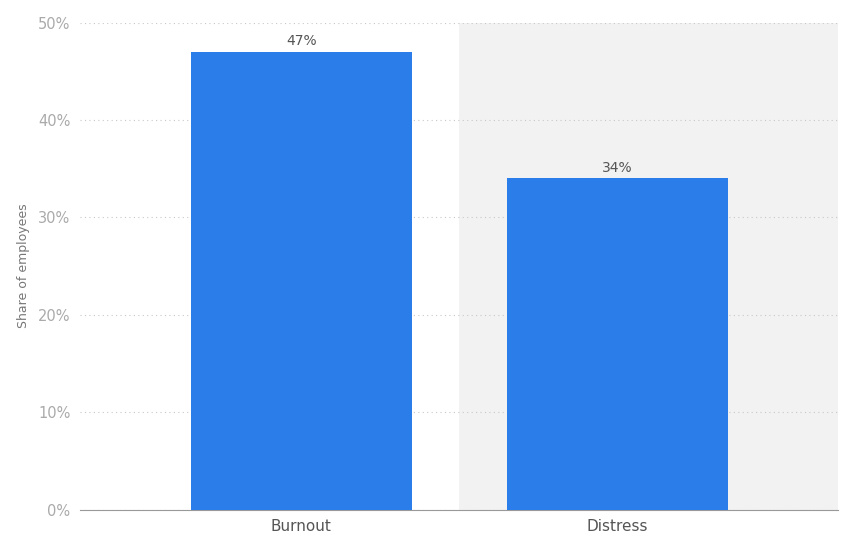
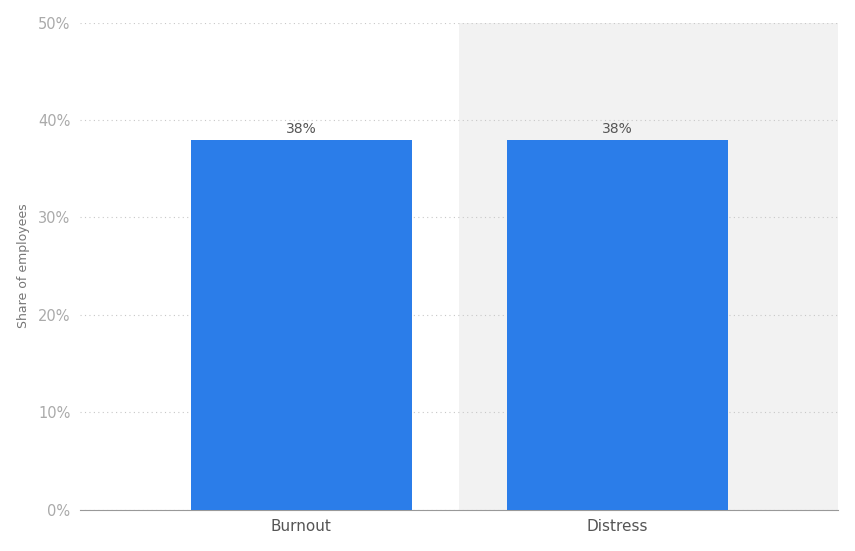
Burnout: 47% -> 38%
Distress: 34% -> 38%
